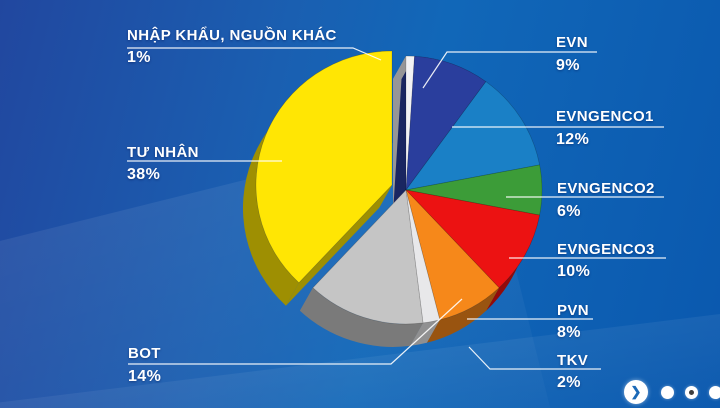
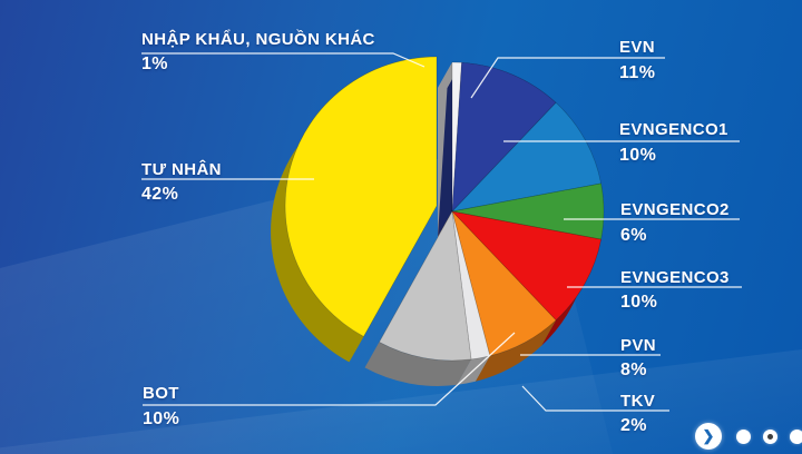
EVN: 9% -> 11%
EVNGENCO1: 12% -> 10%
BOT: 14% -> 10%
TƯ NHÂN: 38% -> 42%
